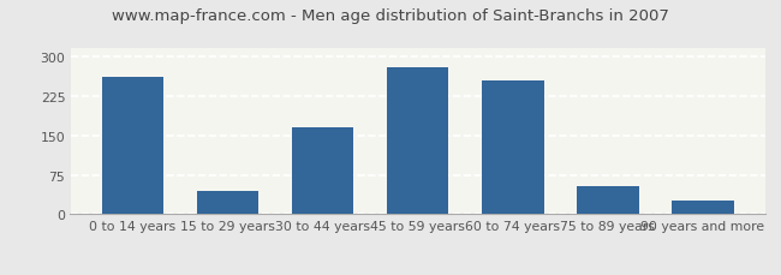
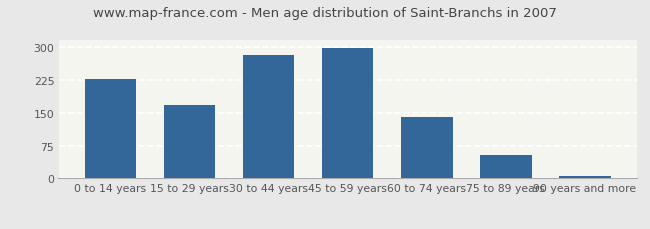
0 to 14 years: 260 -> 228
15 to 29 years: 45 -> 168
30 to 44 years: 165 -> 282
45 to 59 years: 280 -> 297
60 to 74 years: 255 -> 141
90 years and more: 25 -> 5
